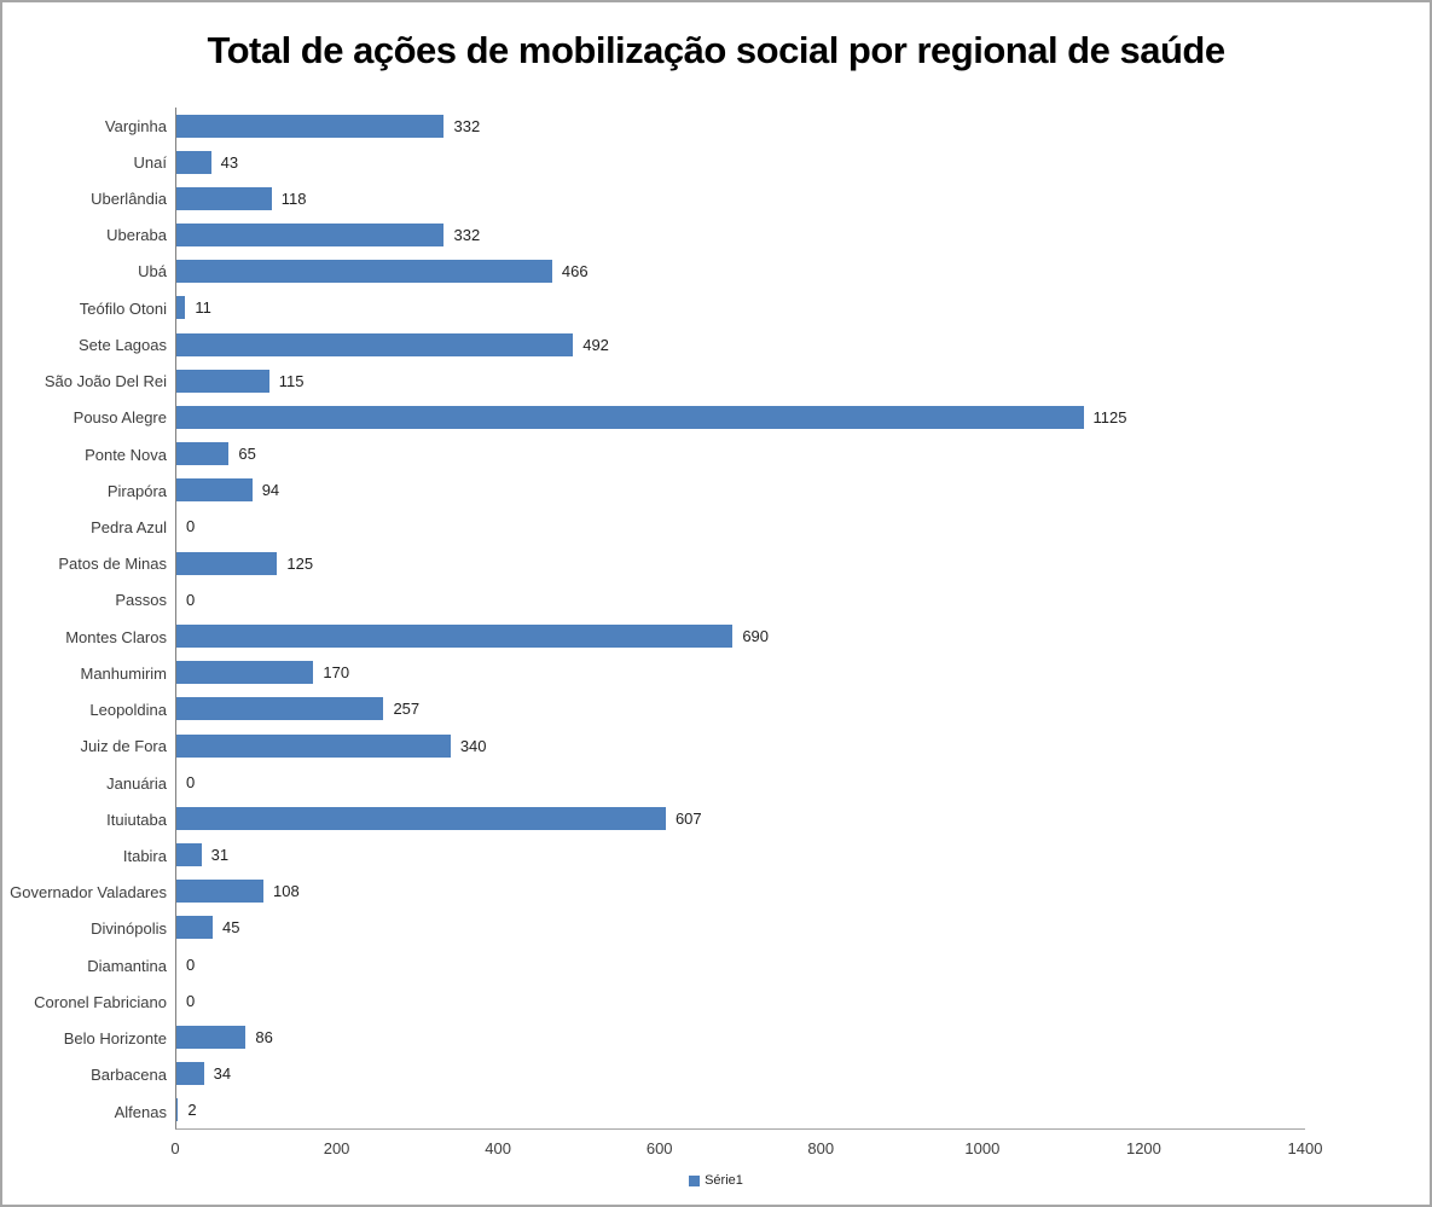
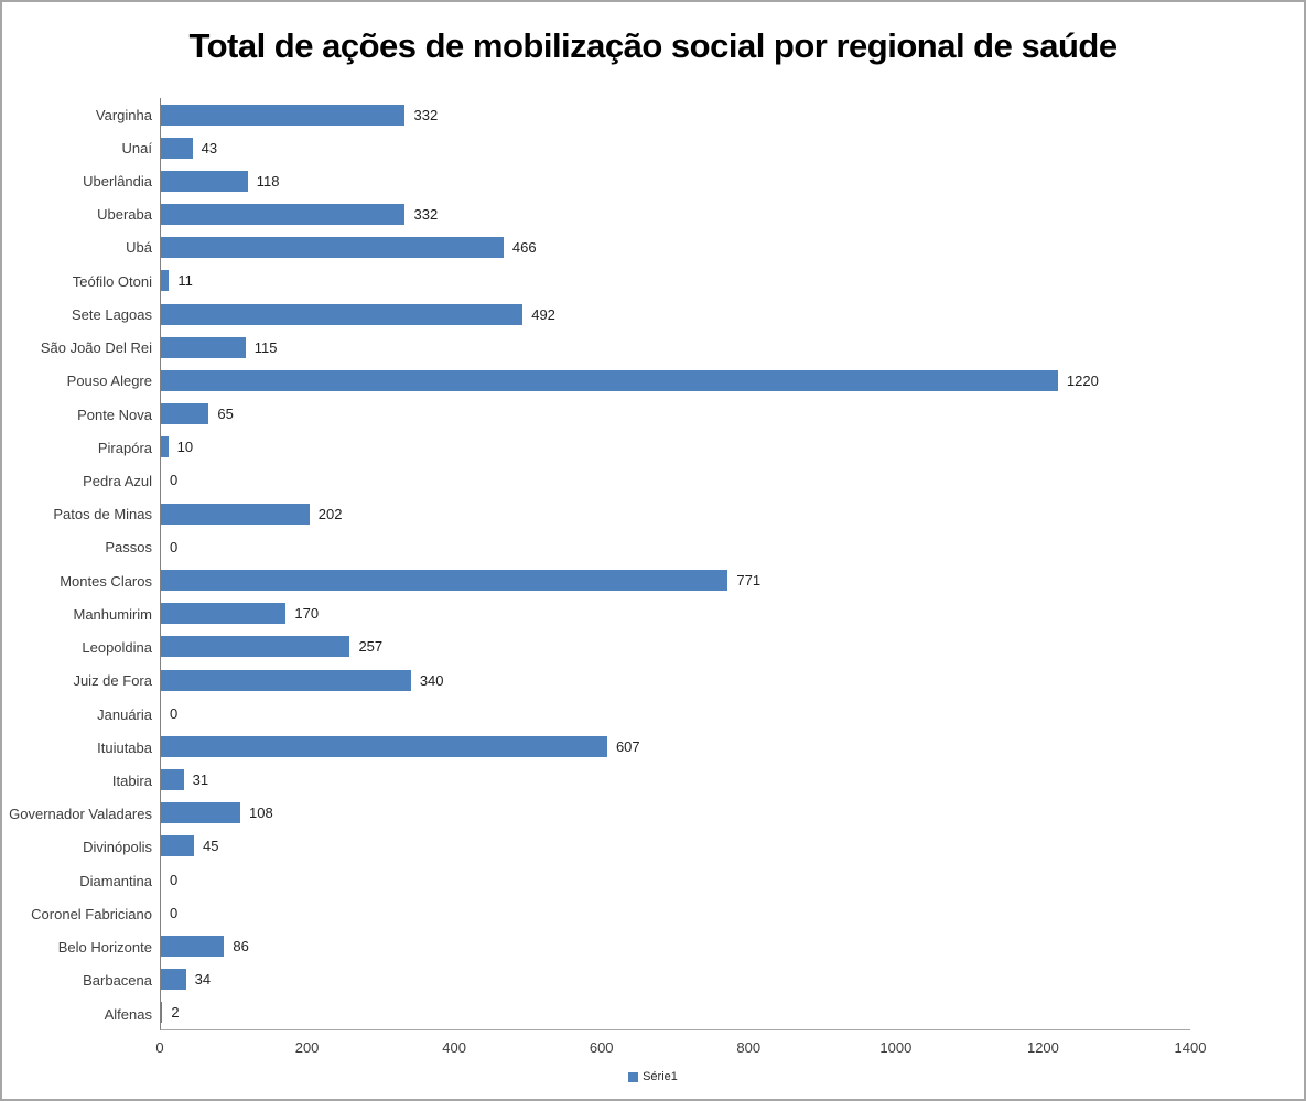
Pouso Alegre: 1125 -> 1220
Pirapóra: 94 -> 10
Patos de Minas: 125 -> 202
Montes Claros: 690 -> 771
